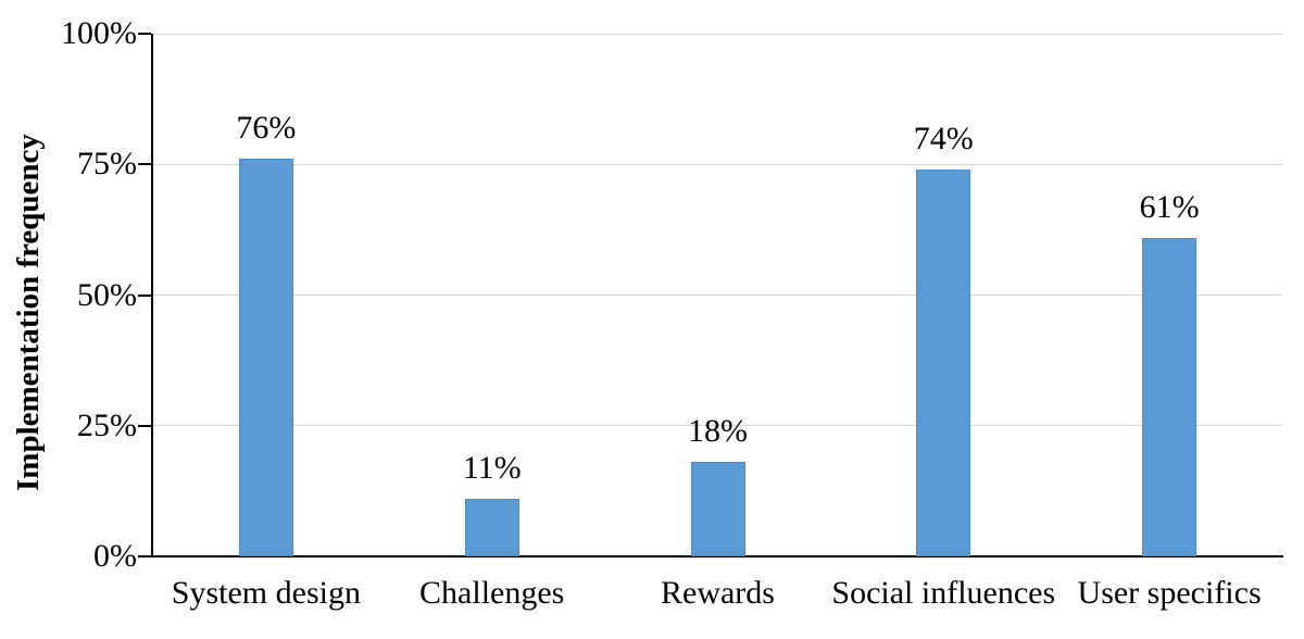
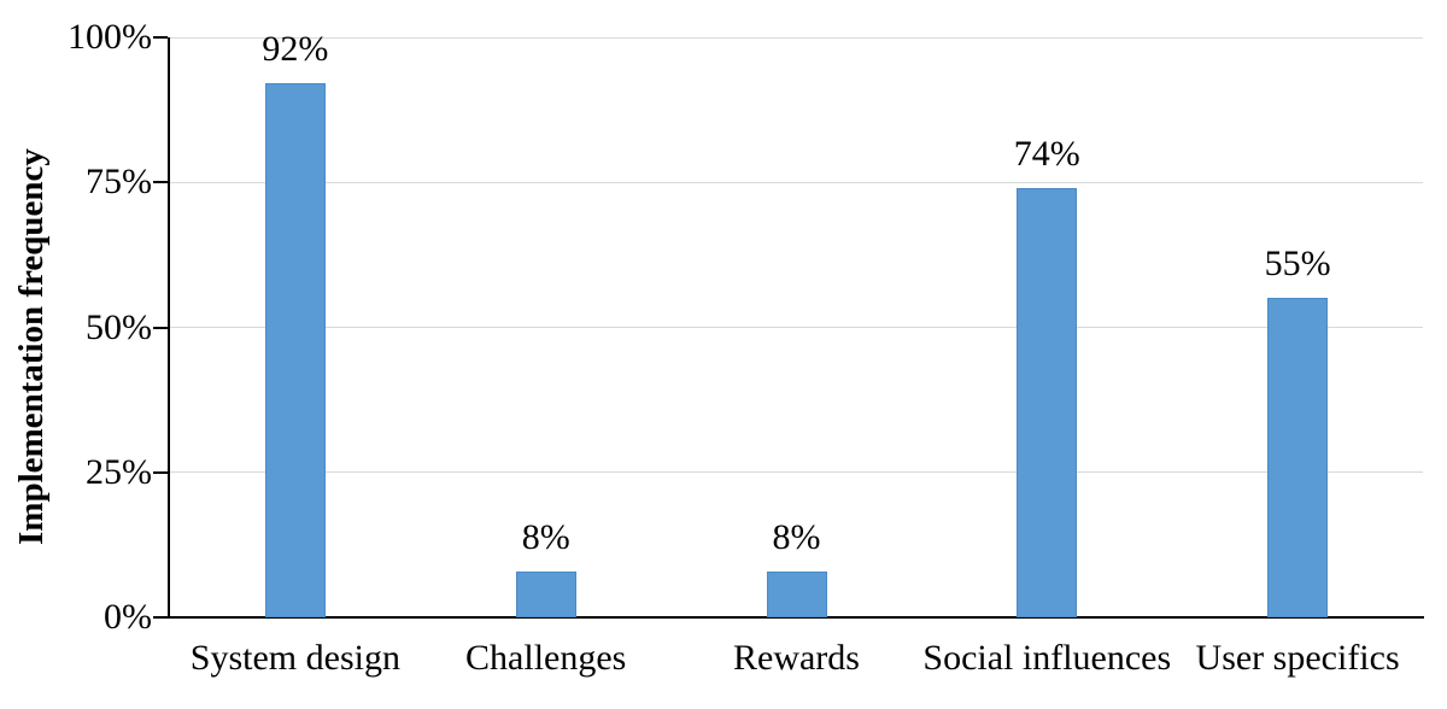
System design: 76% -> 92%
Challenges: 11% -> 8%
Rewards: 18% -> 8%
User specifics: 61% -> 55%
